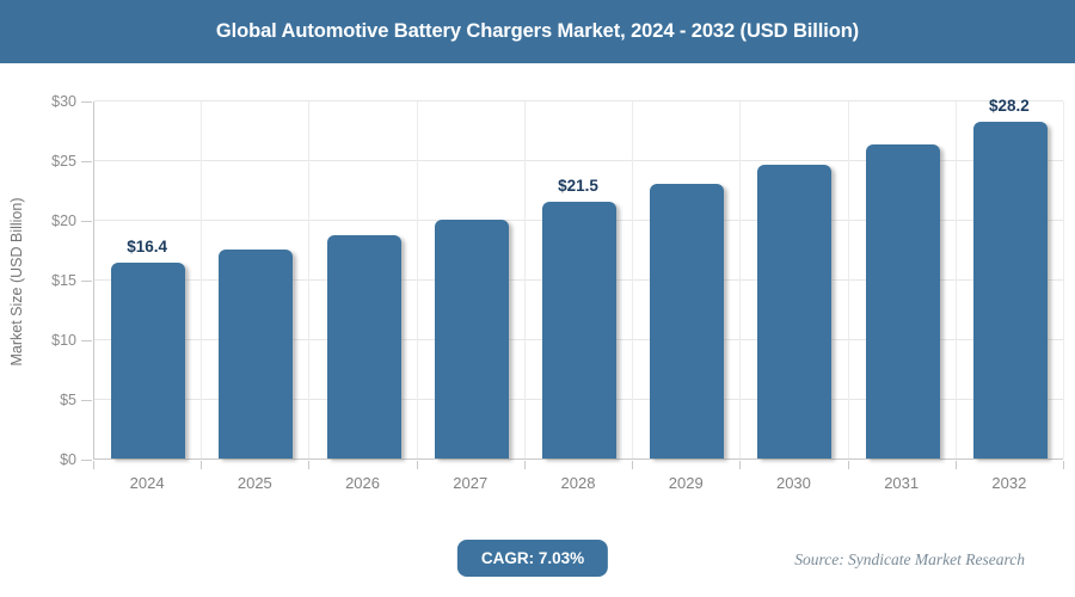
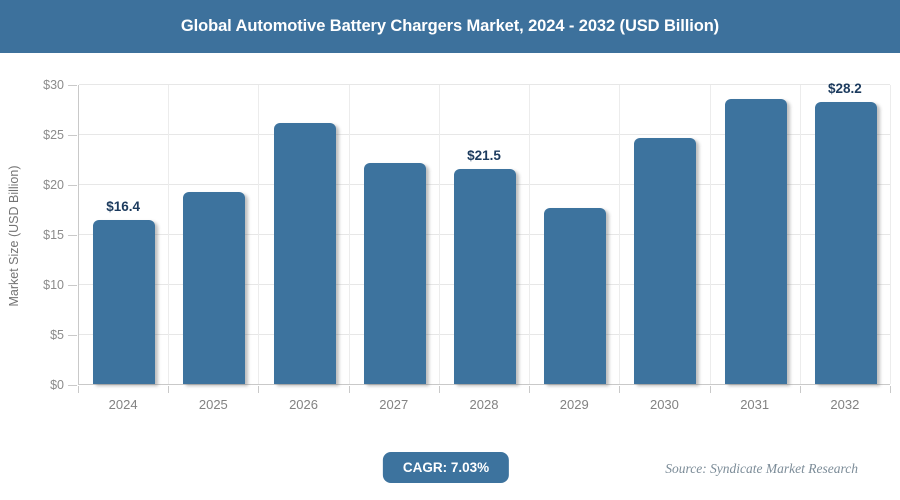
2025: $17.5 -> $19.2
2026: $18.7 -> $26.1
2027: $20.0 -> $22.1
2029: $23.0 -> $17.6
2031: $26.3 -> $28.5
